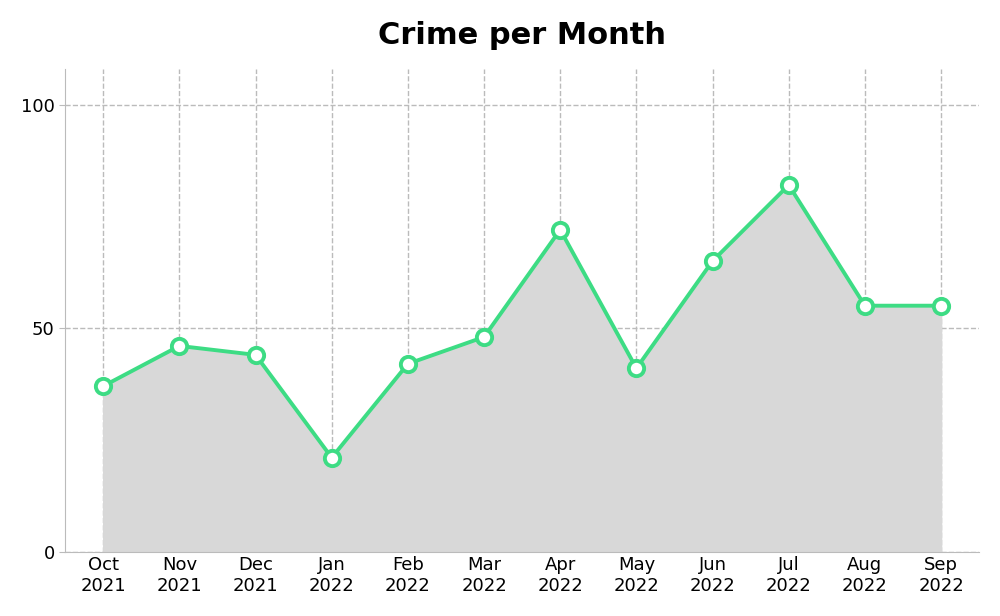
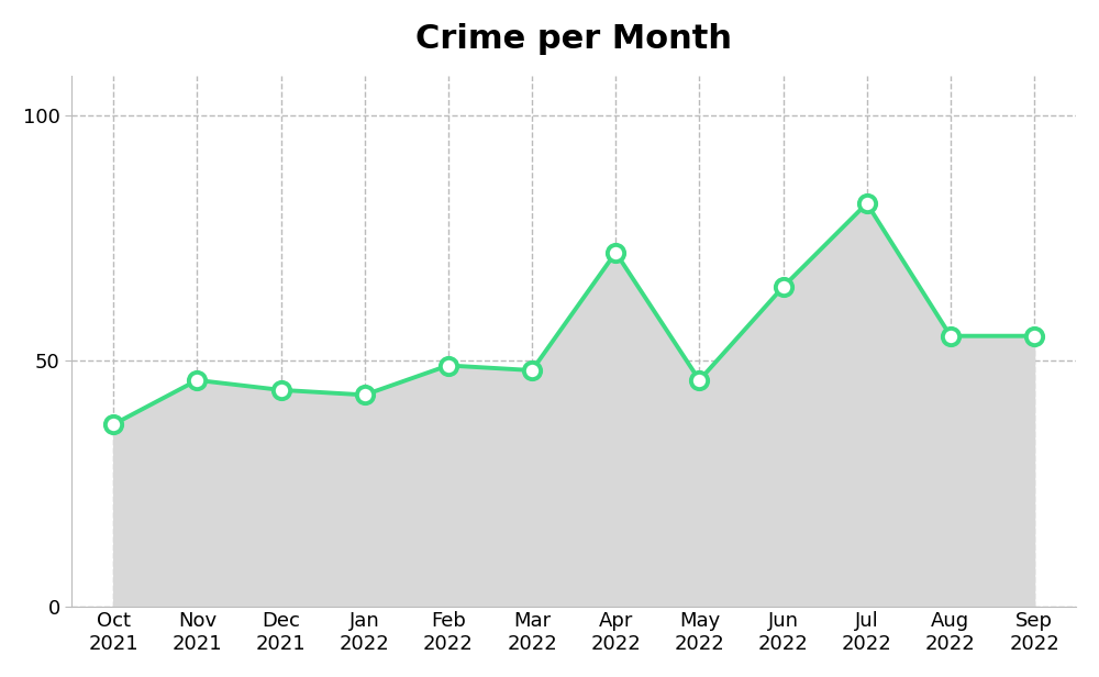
Jan 2022: 21 -> 43
Feb 2022: 42 -> 49
May 2022: 41 -> 46
